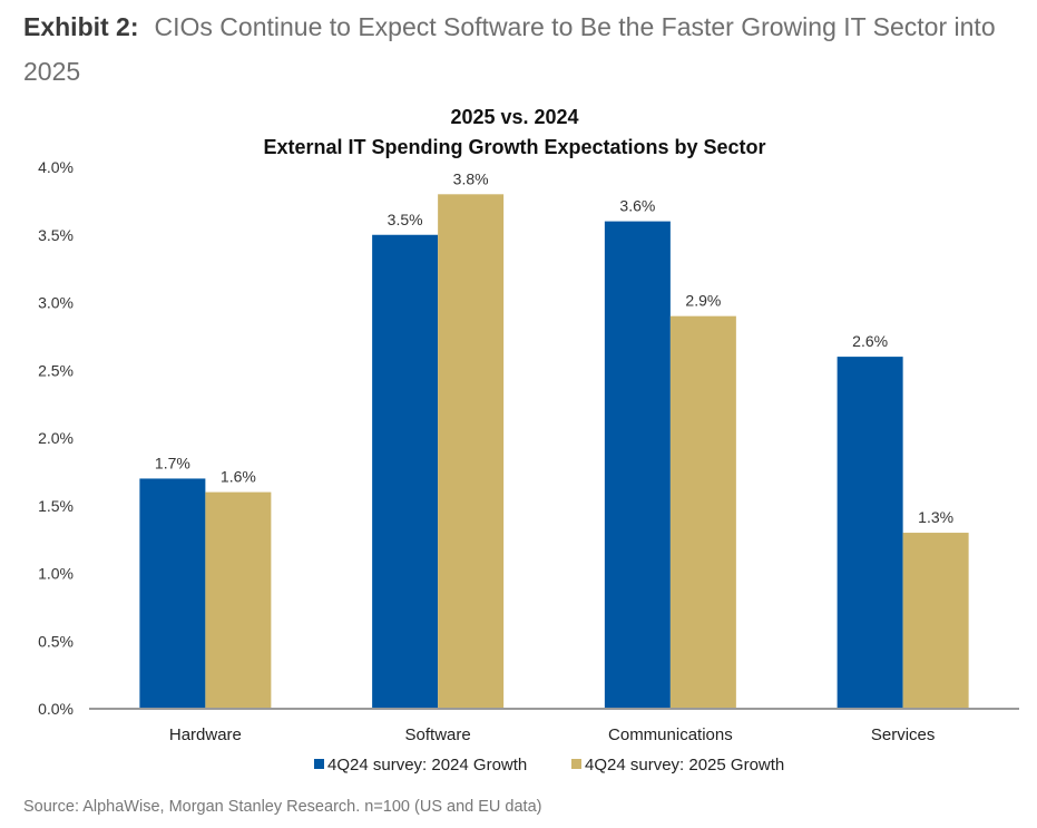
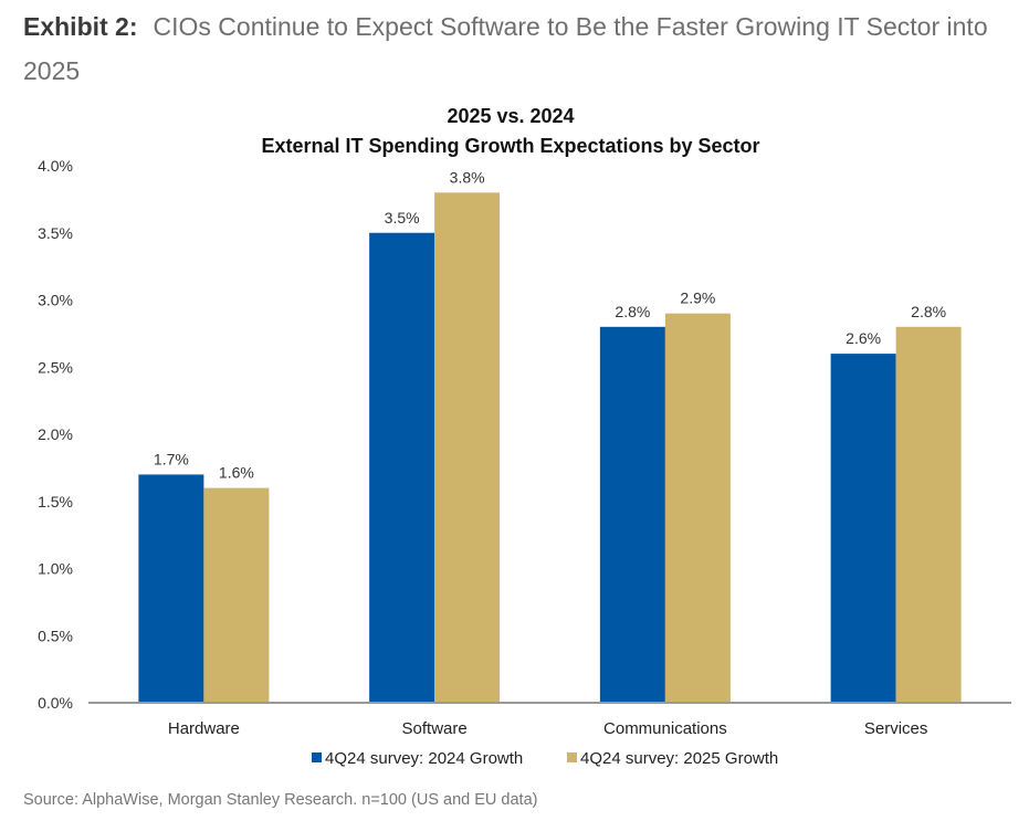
4Q24 survey: 2024 Growth/Communications: 3.6% -> 2.8%
4Q24 survey: 2025 Growth/Services: 1.3% -> 2.8%
